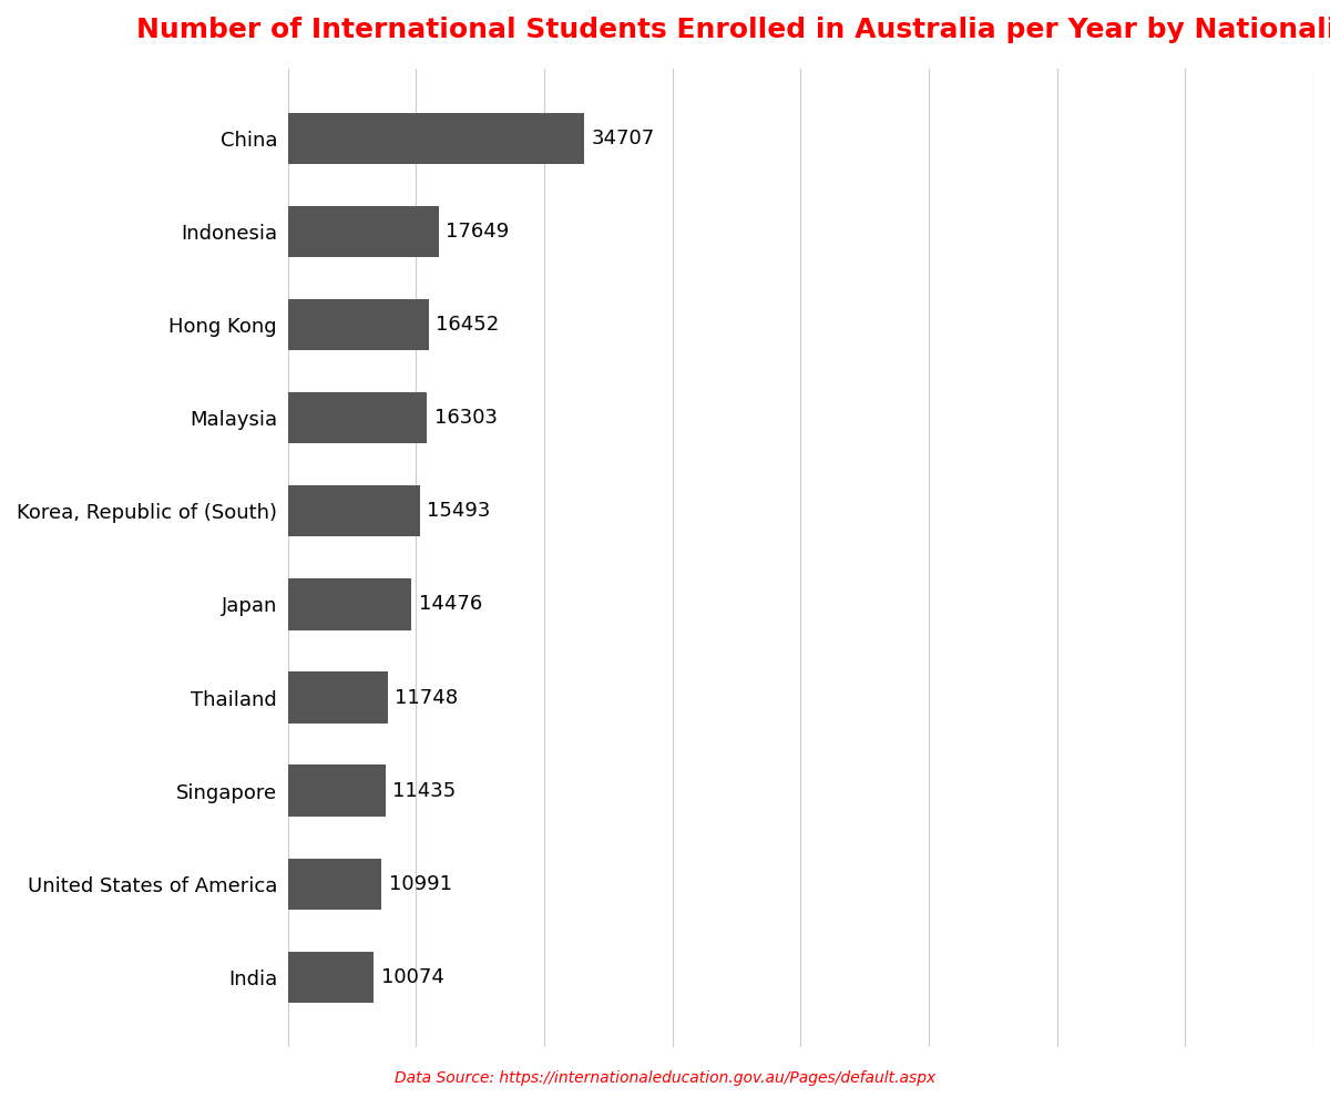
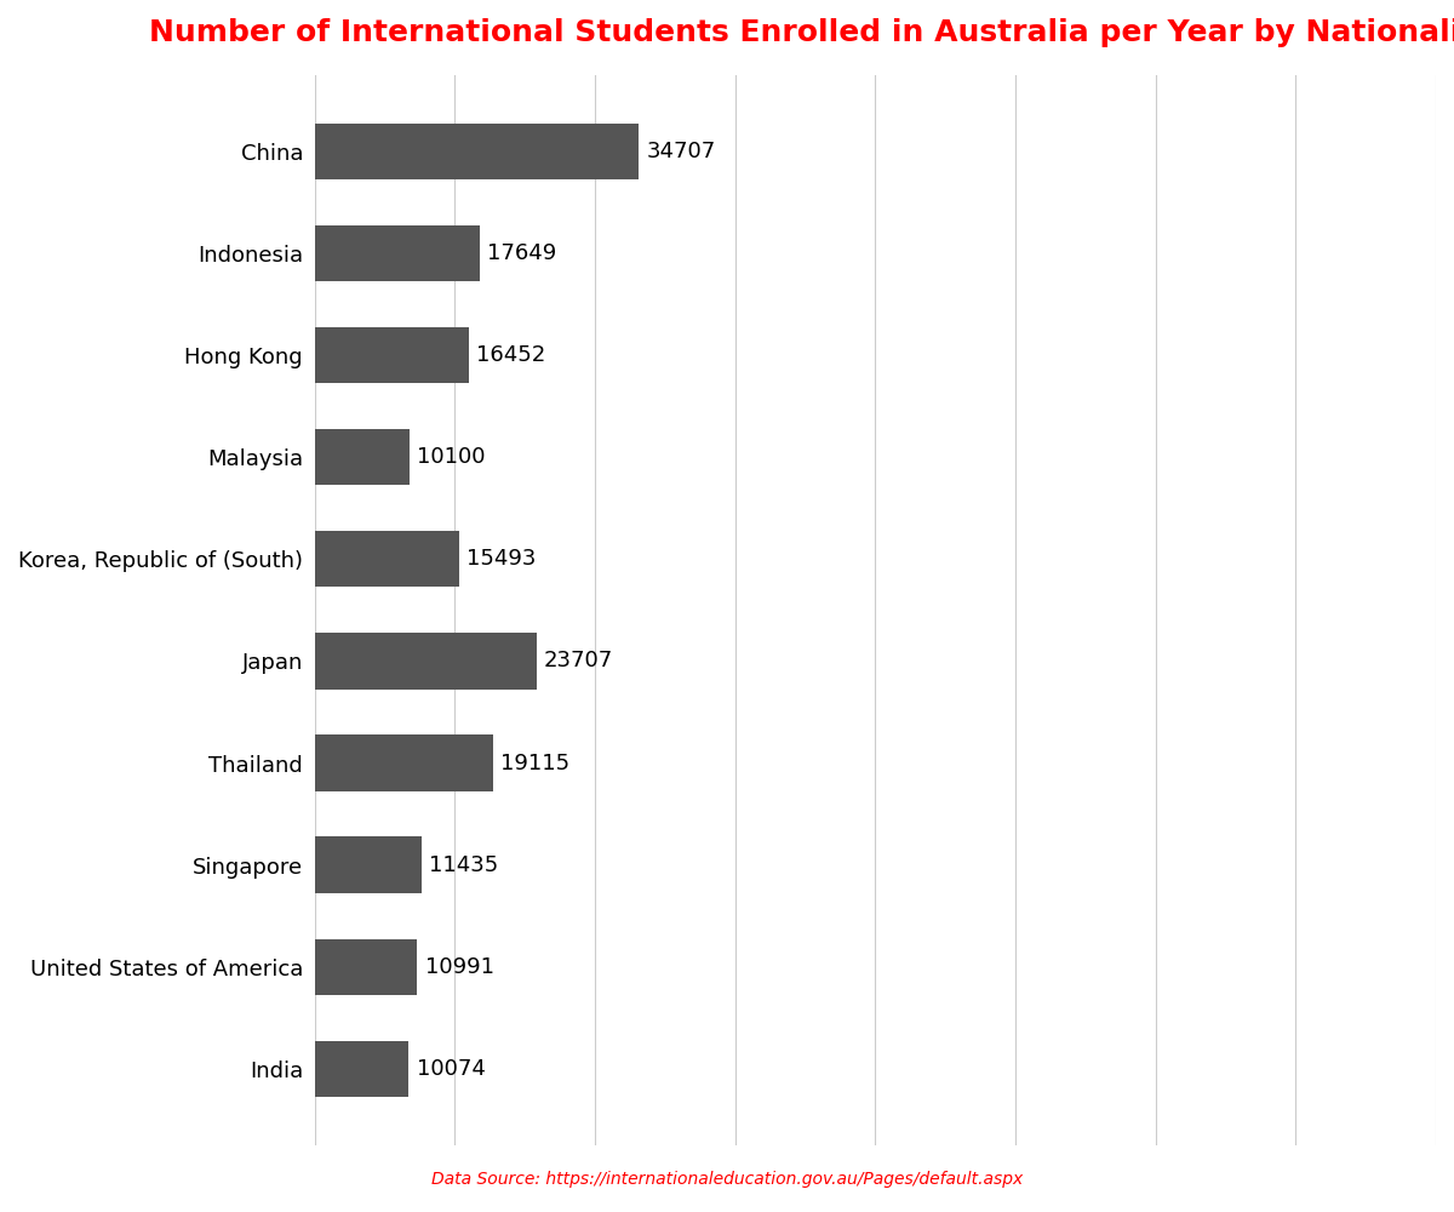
Malaysia: 16303 -> 10100
Japan: 14476 -> 23707
Thailand: 11748 -> 19115
